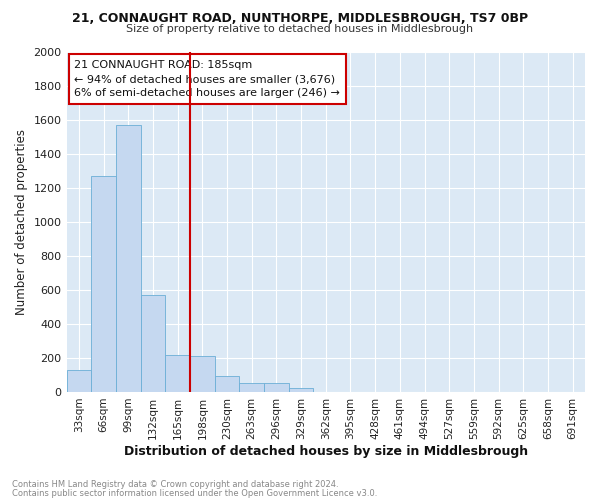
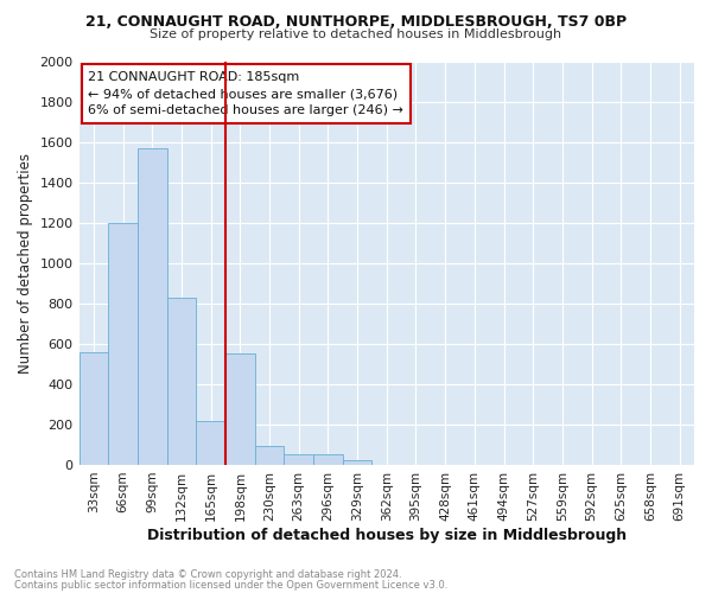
33sqm: 130 -> 560
66sqm: 1270 -> 1200
132sqm: 570 -> 830
198sqm: 210 -> 550
